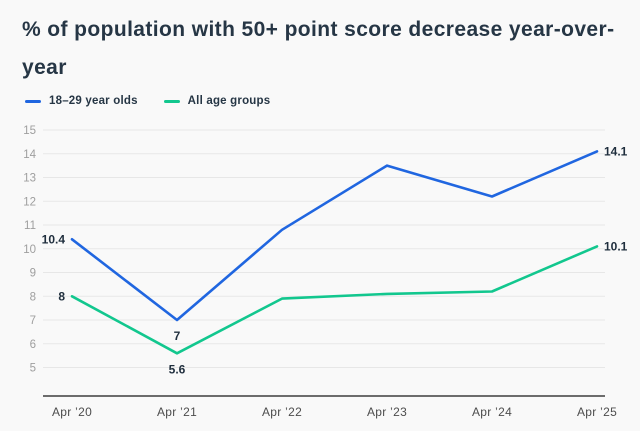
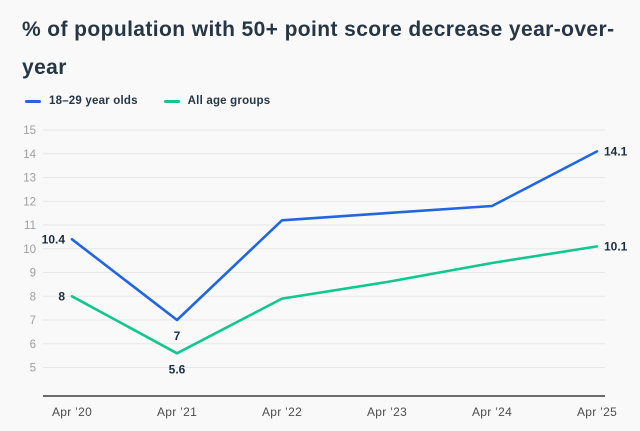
18–29 year olds/Apr ’22: 10.8 -> 11.2
18–29 year olds/Apr ’23: 13.5 -> 11.5
All age groups/Apr ’23: 8.1 -> 8.6
18–29 year olds/Apr ’24: 12.2 -> 11.8
All age groups/Apr ’24: 8.2 -> 9.4
